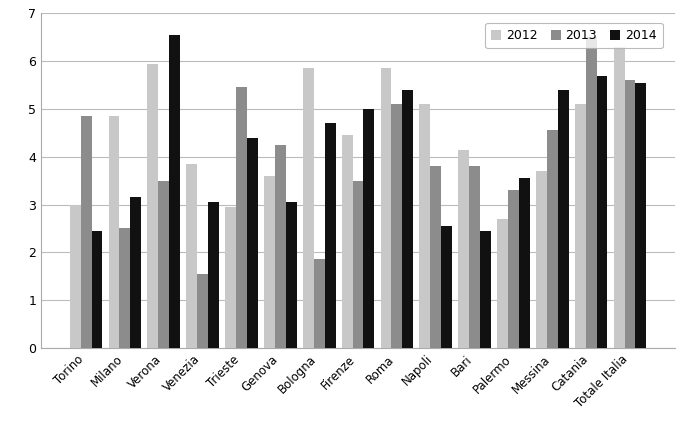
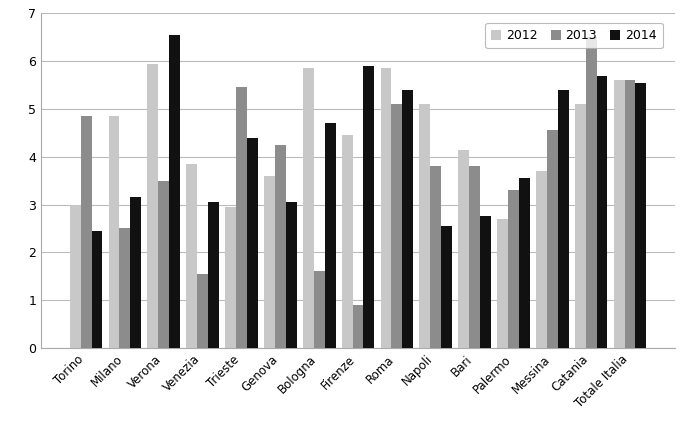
2013/Bologna: 1.85 -> 1.60
2013/Firenze: 3.50 -> 0.90
2014/Firenze: 5.00 -> 5.90
2014/Bari: 2.45 -> 2.75
2012/Totale Italia: 6.30 -> 5.60
